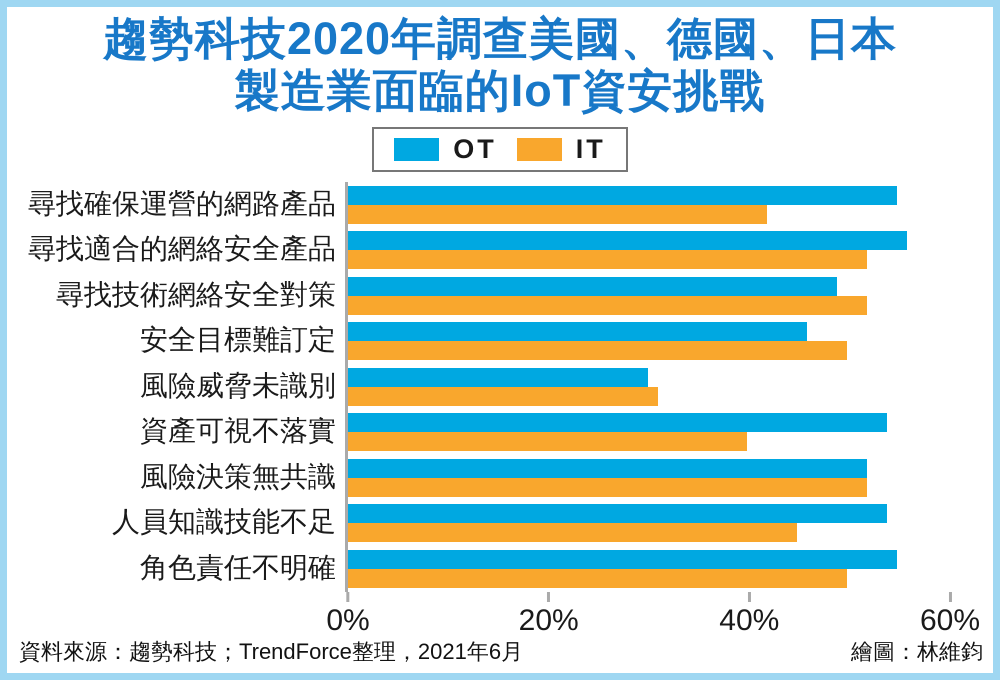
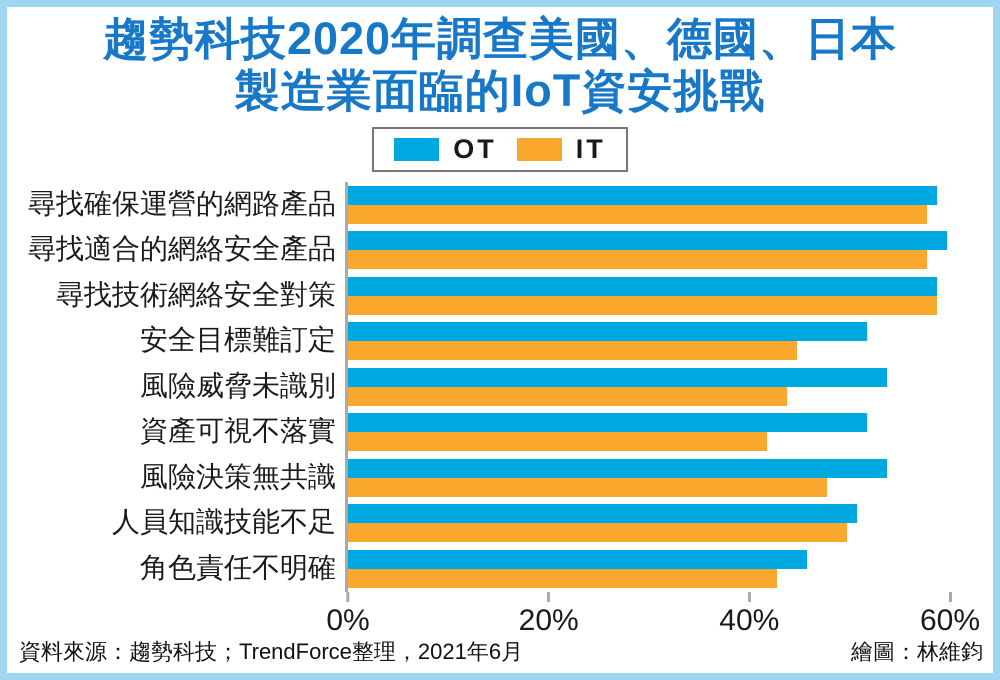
OT/尋找確保運營的網路產品: 55% -> 59%
IT/尋找確保運營的網路產品: 42% -> 58%
OT/尋找適合的網絡安全產品: 56% -> 60%
IT/尋找適合的網絡安全產品: 52% -> 58%
OT/尋找技術網絡安全對策: 49% -> 59%
IT/尋找技術網絡安全對策: 52% -> 59%
OT/安全目標難訂定: 46% -> 52%
IT/安全目標難訂定: 50% -> 45%
OT/風險威脅未識別: 30% -> 54%
IT/風險威脅未識別: 31% -> 44%
OT/資產可視不落實: 54% -> 52%
IT/資產可視不落實: 40% -> 42%
OT/風險決策無共識: 52% -> 54%
IT/風險決策無共識: 52% -> 48%
OT/人員知識技能不足: 54% -> 51%
IT/人員知識技能不足: 45% -> 50%
OT/角色責任不明確: 55% -> 46%
IT/角色責任不明確: 50% -> 43%
